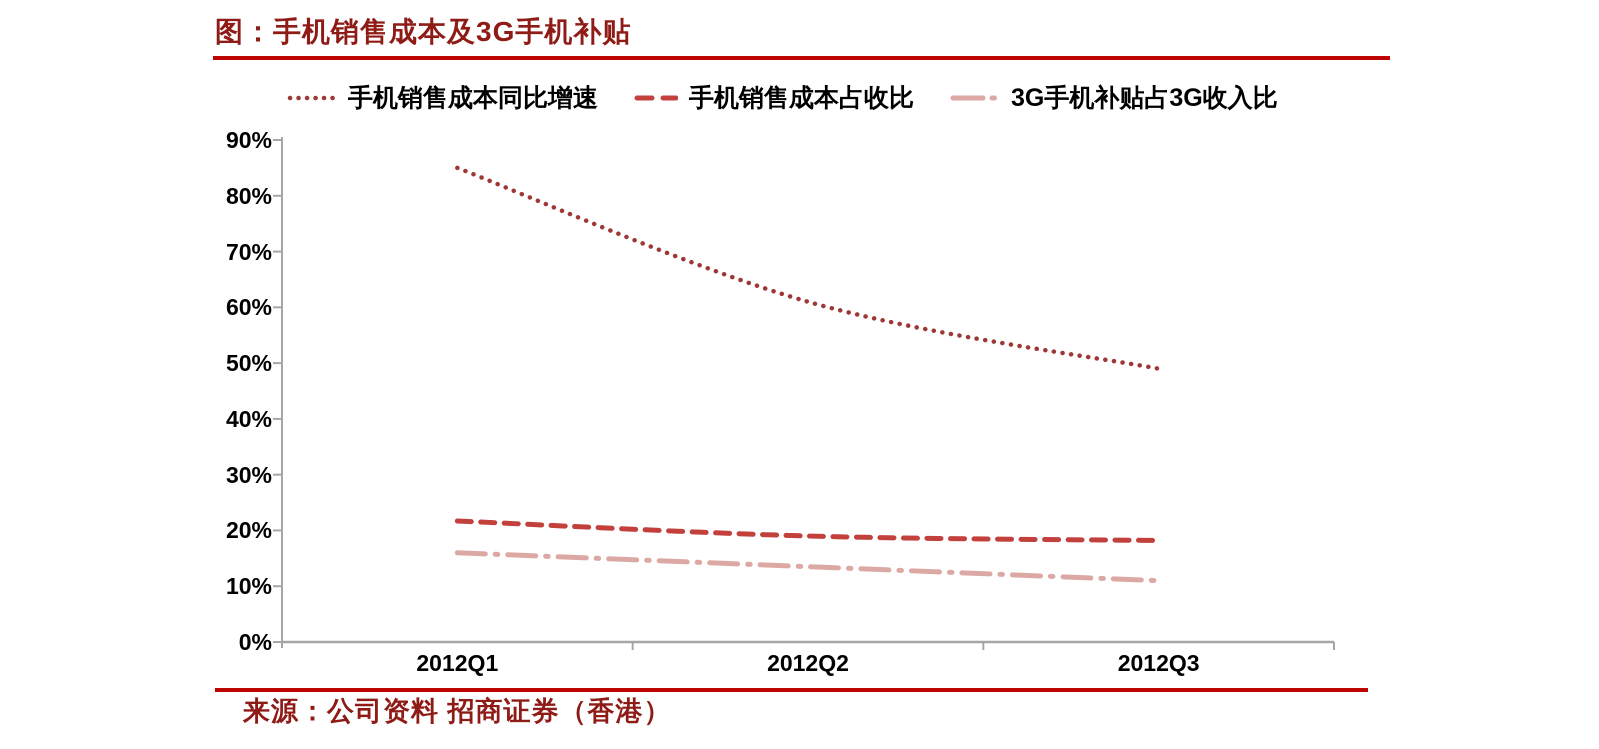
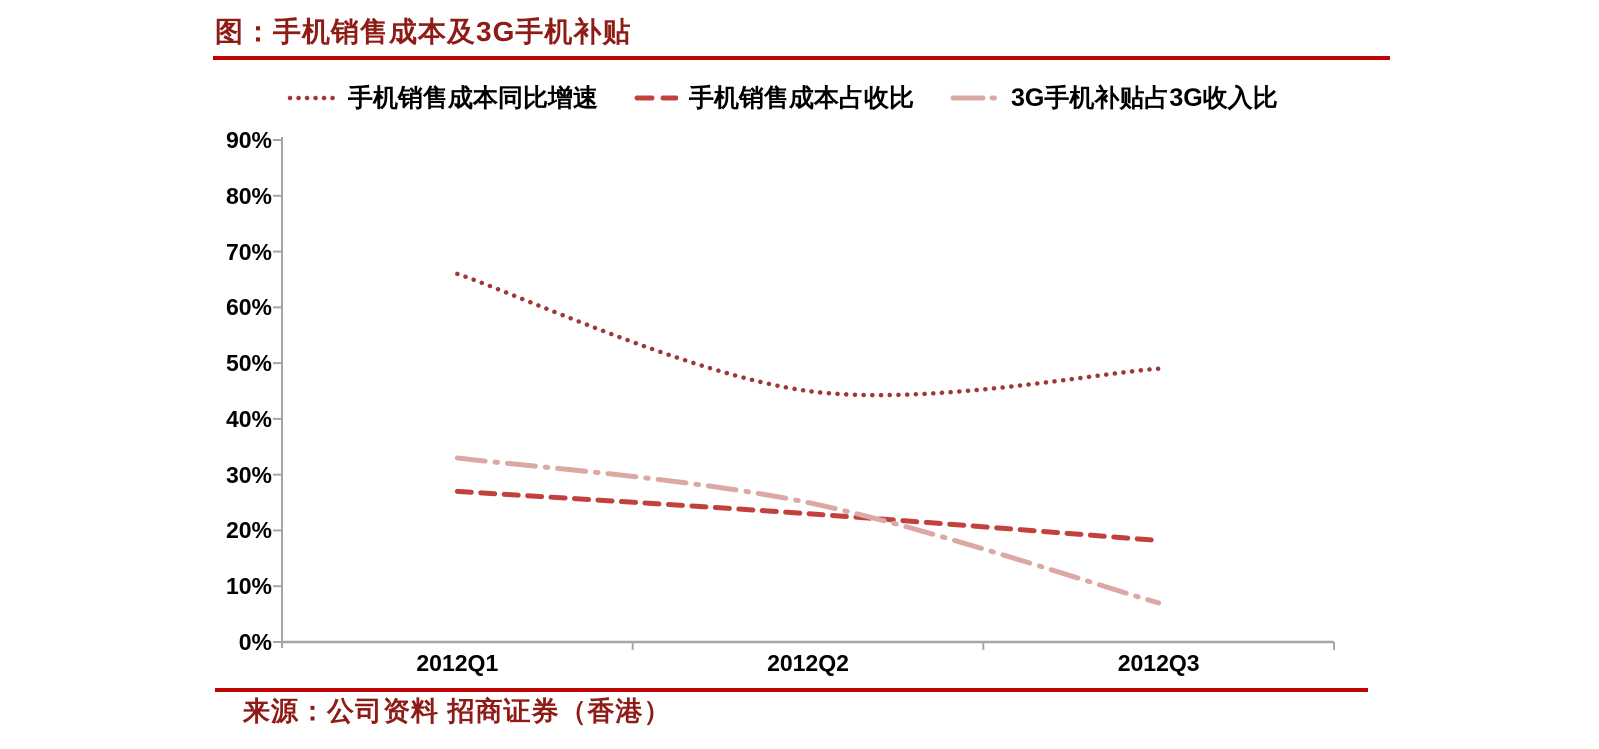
手机销售成本同比增速/2012Q1: 85% -> 66%
手机销售成本占收比/2012Q1: 22% -> 27%
3G手机补贴占3G收入比/2012Q1: 16% -> 33%
手机销售成本同比增速/2012Q2: 61% -> 45%
手机销售成本占收比/2012Q2: 19% -> 23%
3G手机补贴占3G收入比/2012Q2: 14% -> 25%
3G手机补贴占3G收入比/2012Q3: 11% -> 7%
